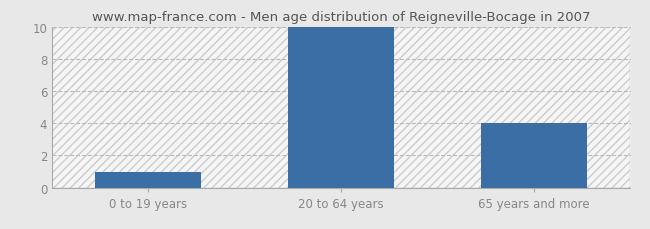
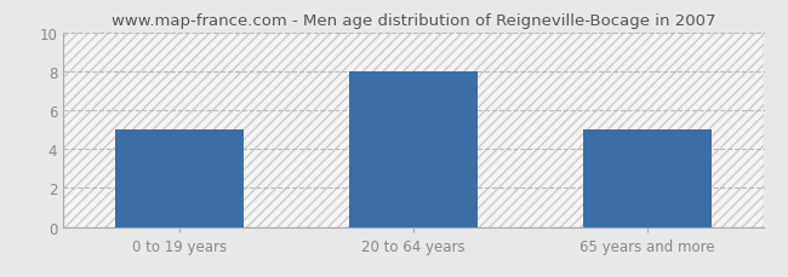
0 to 19 years: 1 -> 5
20 to 64 years: 10 -> 8
65 years and more: 4 -> 5
